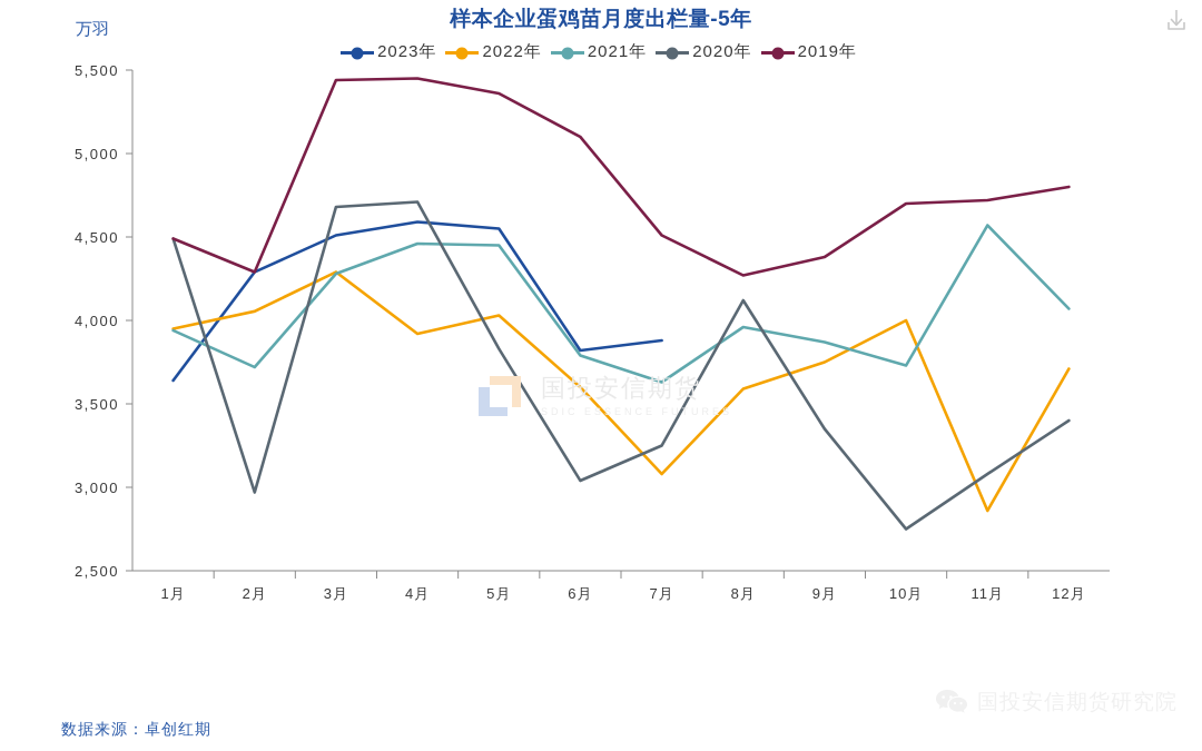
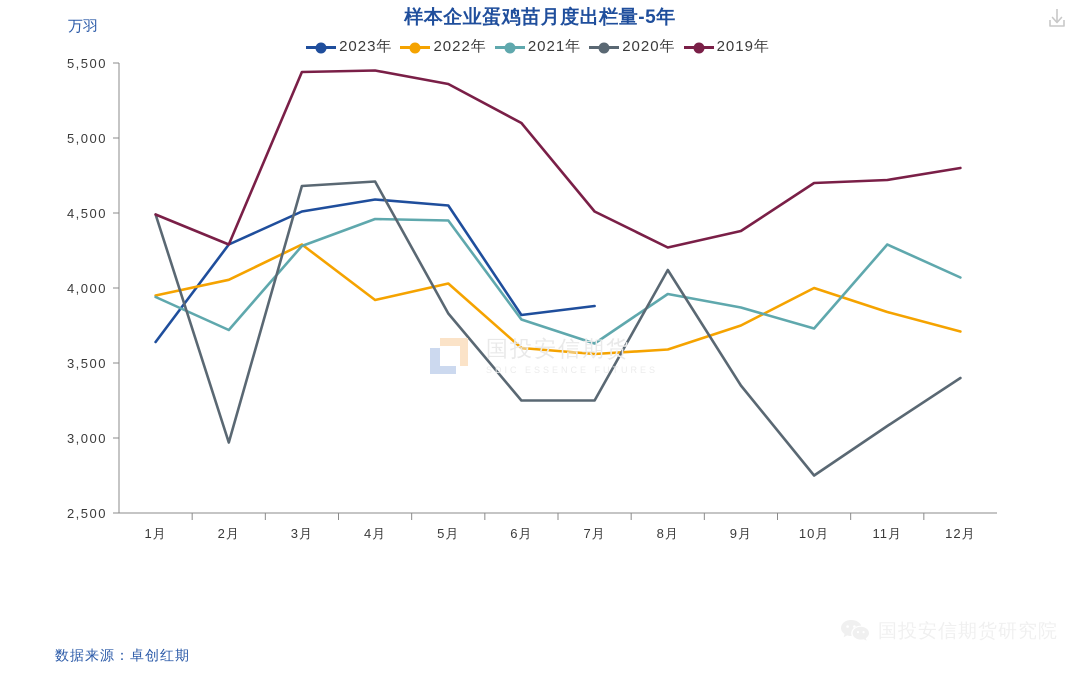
2020年/6月: 3040 -> 3250
2022年/7月: 3080 -> 3560
2022年/11月: 2860 -> 3840
2021年/11月: 4570 -> 4290
